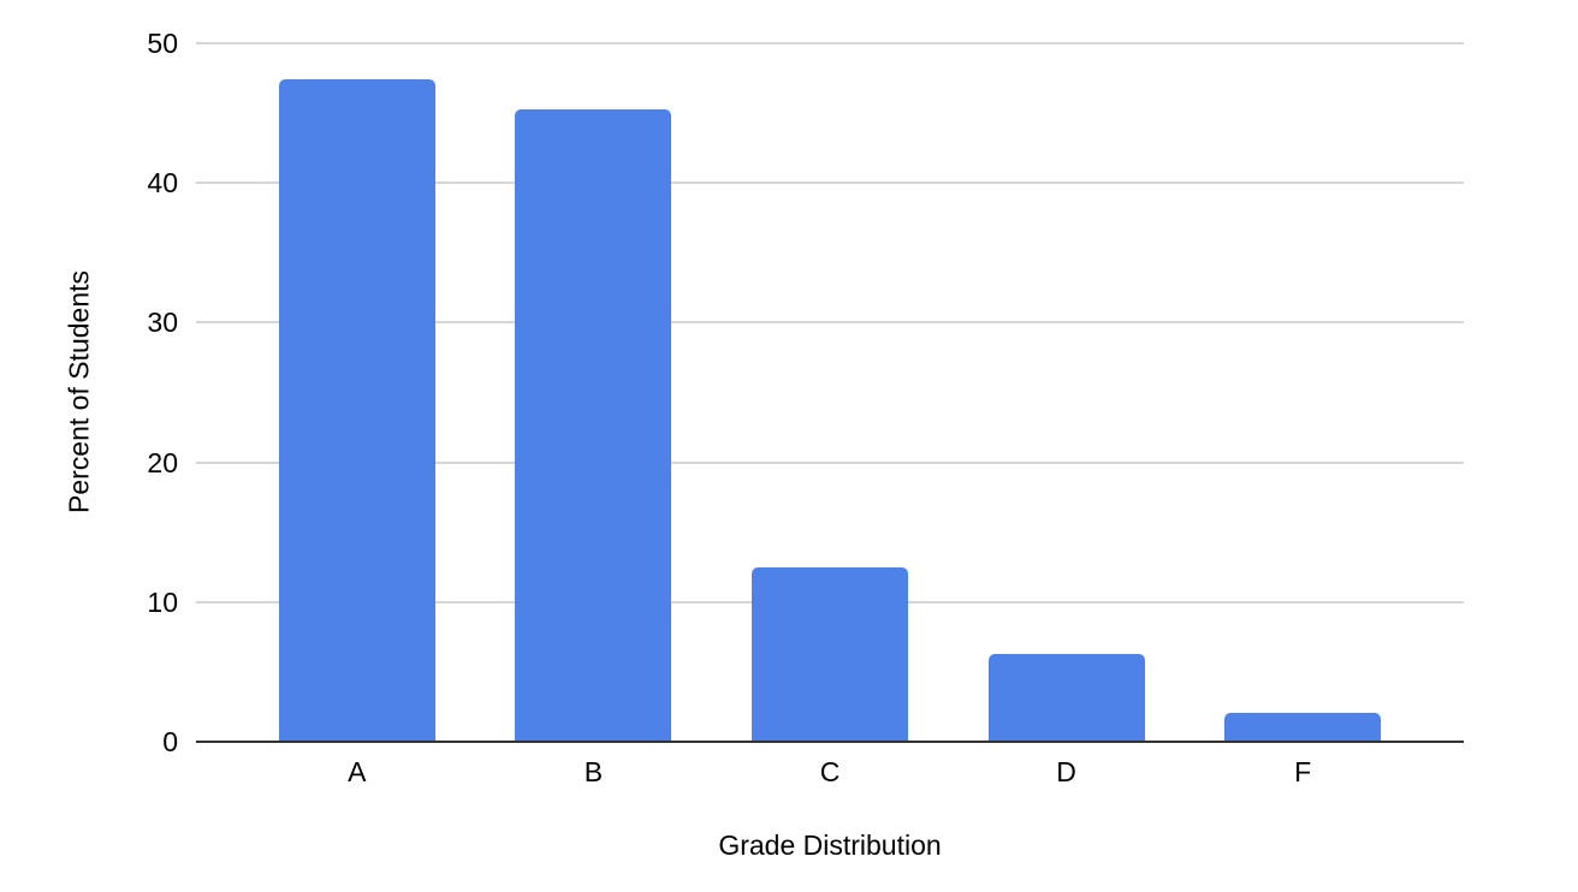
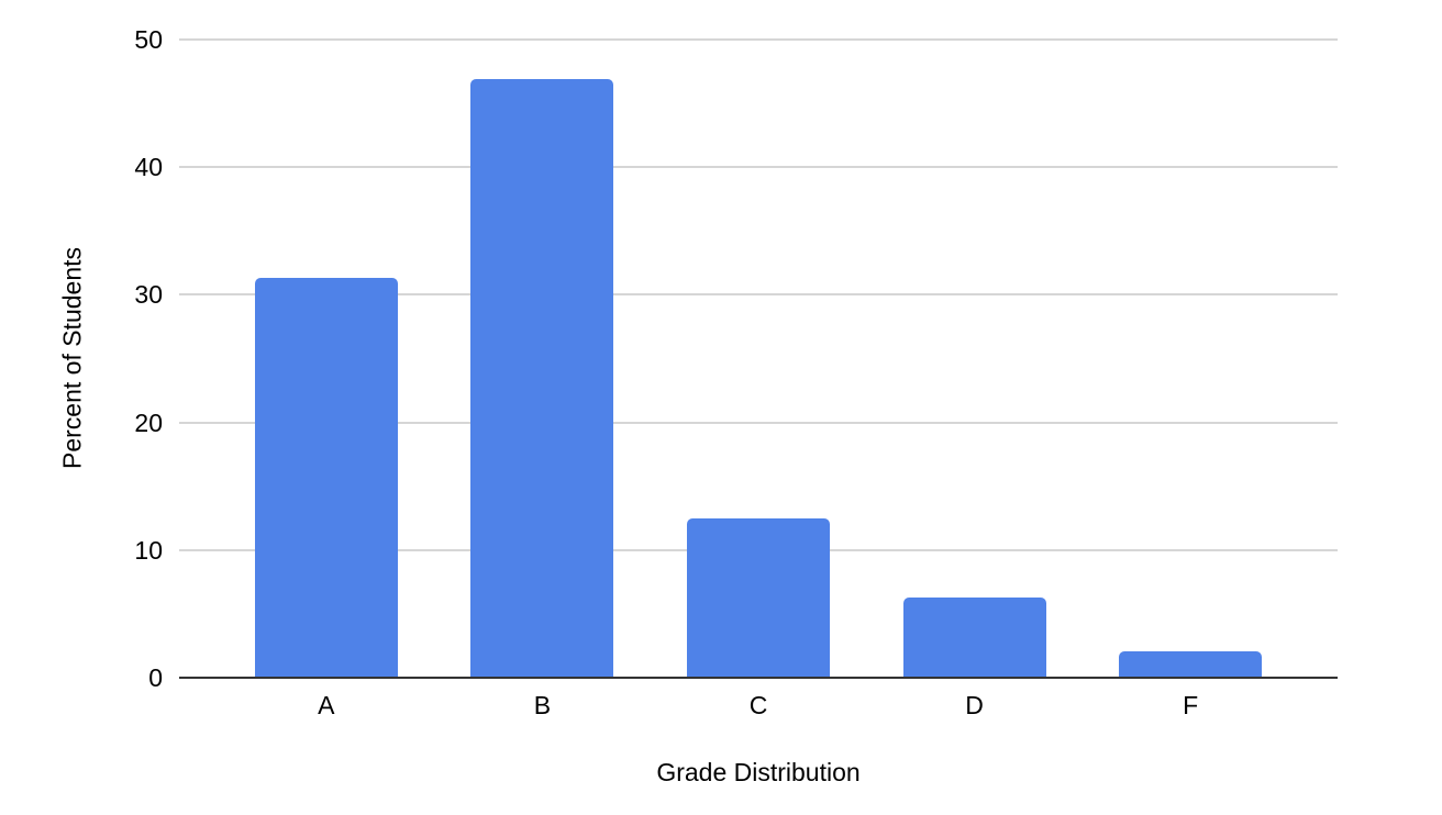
A: 47.4 -> 31.3
B: 45.3 -> 46.9
